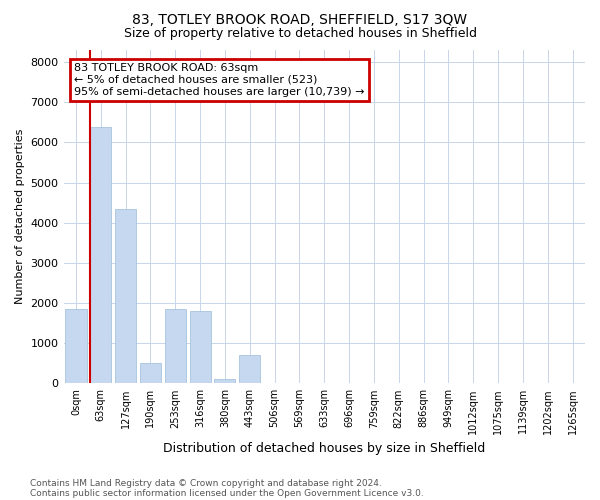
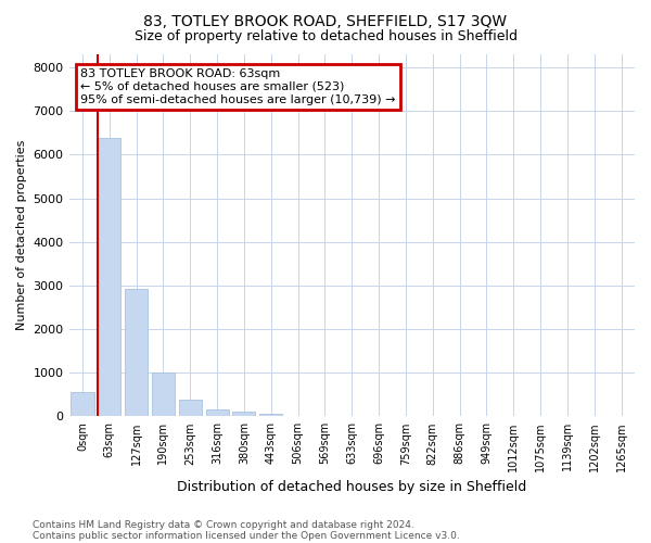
0sqm: 1850 -> 550
127sqm: 4350 -> 2920
190sqm: 500 -> 1000
253sqm: 1850 -> 380
316sqm: 1800 -> 160
443sqm: 700 -> 60
